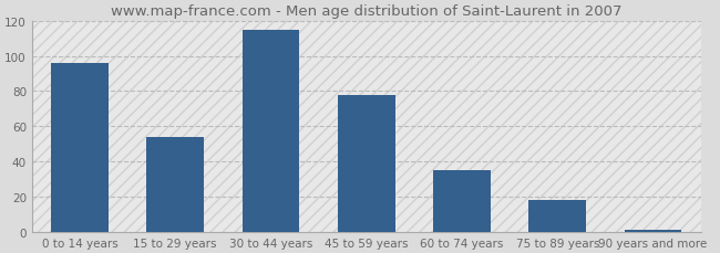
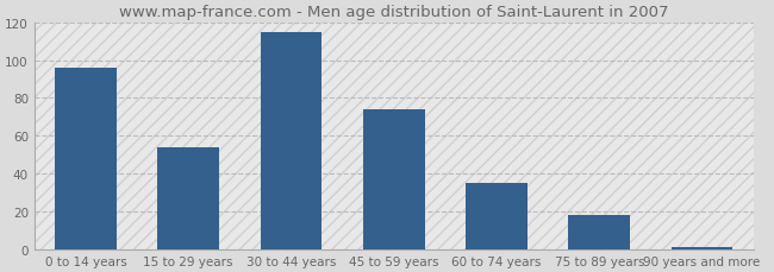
45 to 59 years: 78 -> 74
